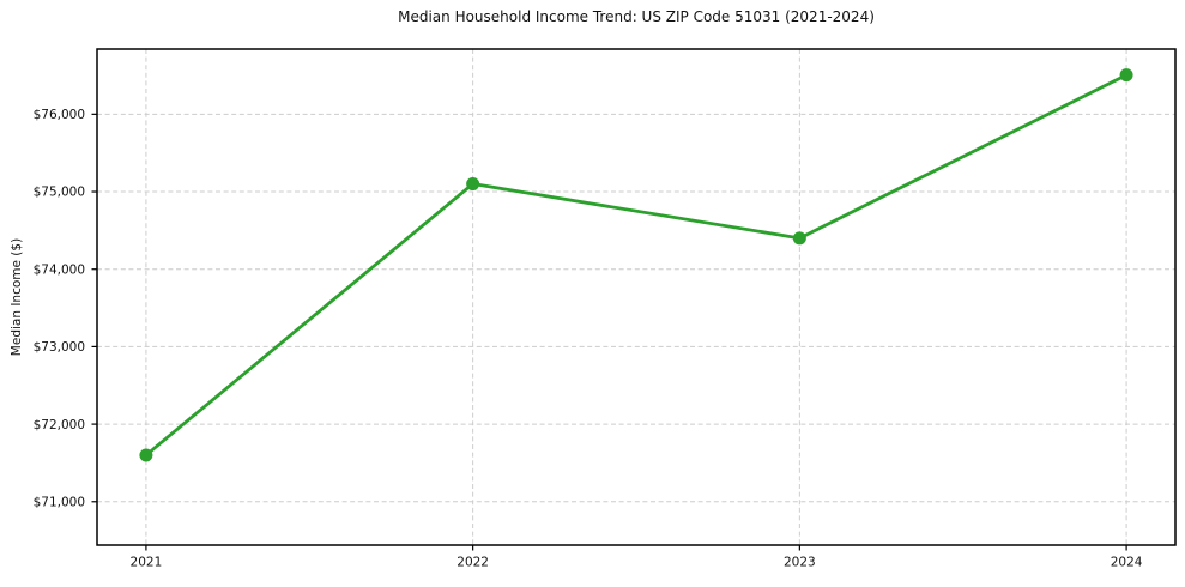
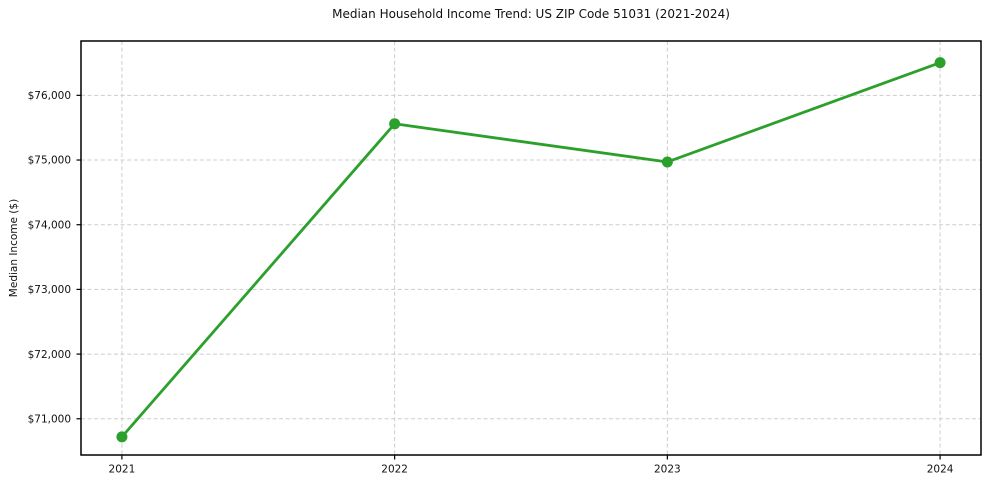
2021: $71600 -> $70700
2022: $75100 -> $75600
2023: $74400 -> $75000
